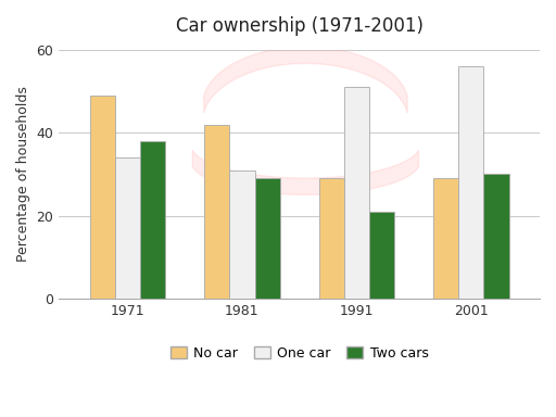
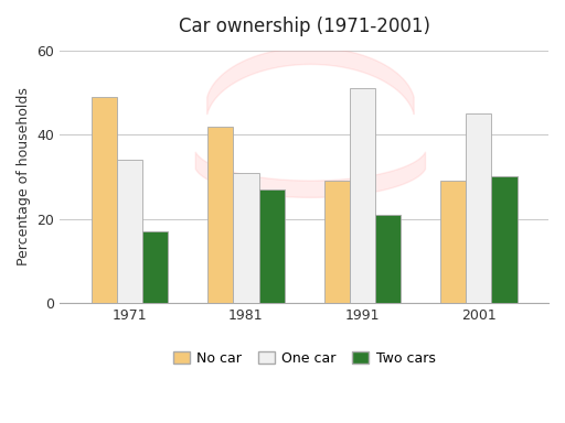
Two cars/1971: 38 -> 17
Two cars/1981: 29 -> 27
One car/2001: 56 -> 45
